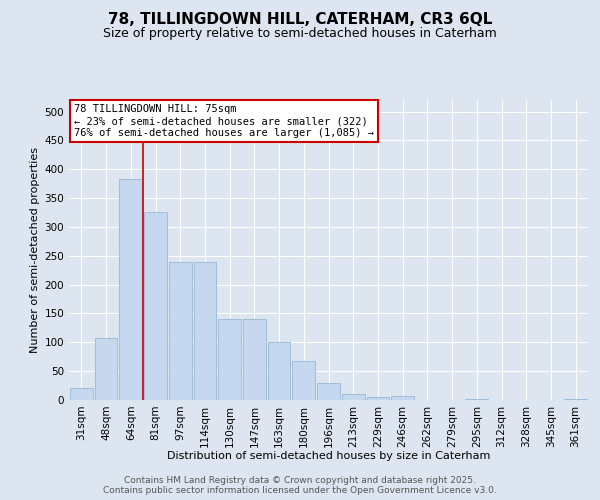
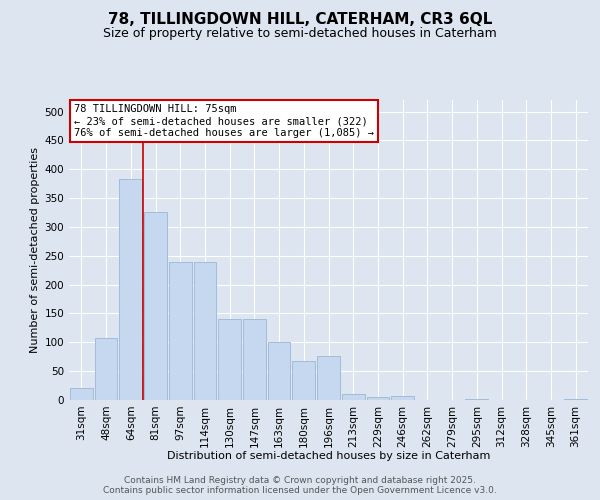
196sqm: 30 -> 76
